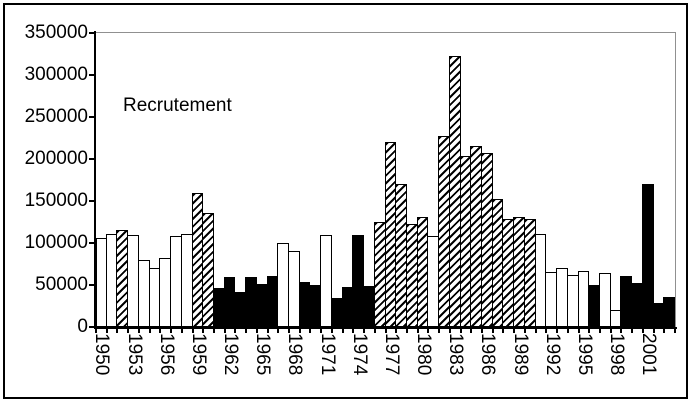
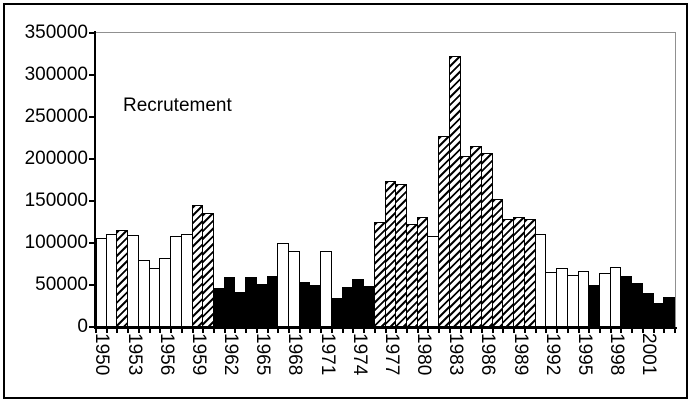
1959: 160000 -> 140000
1971: 110000 -> 90000
1974: 110000 -> 60000
1977: 220000 -> 170000
1998: 20000 -> 70000
2001: 170000 -> 40000
